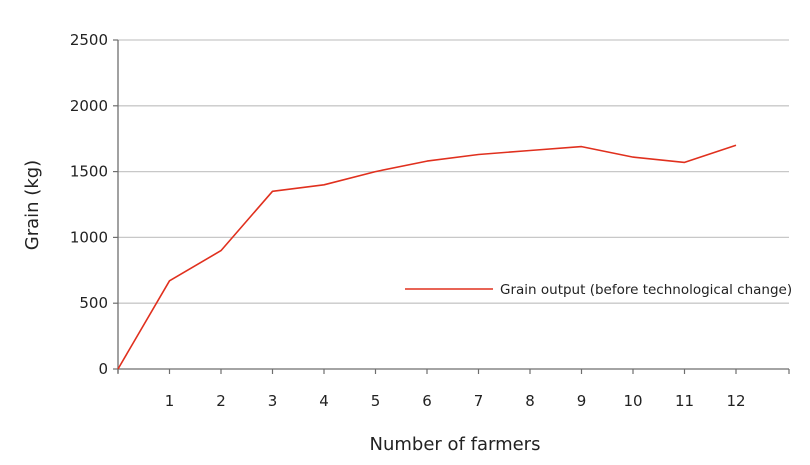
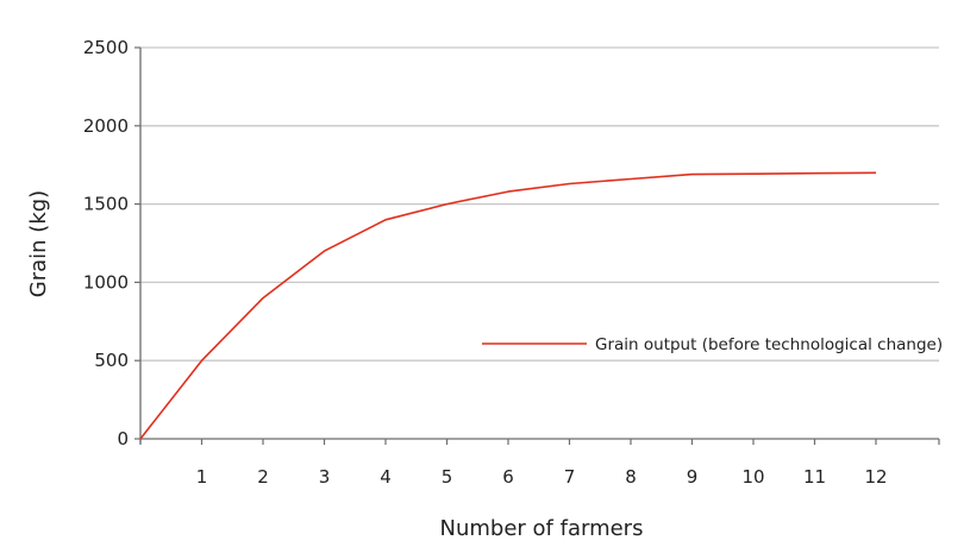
1: 670 -> 500
3: 1350 -> 1200
10: 1610 -> 1690
11: 1570 -> 1700
